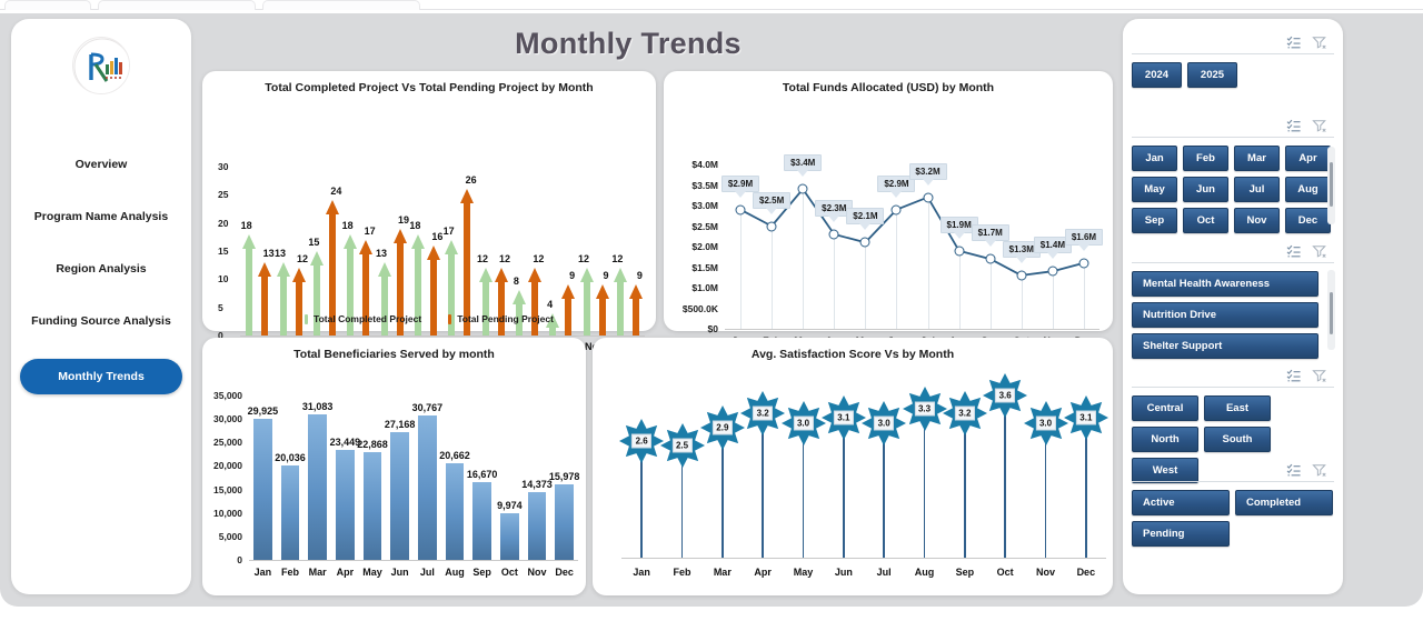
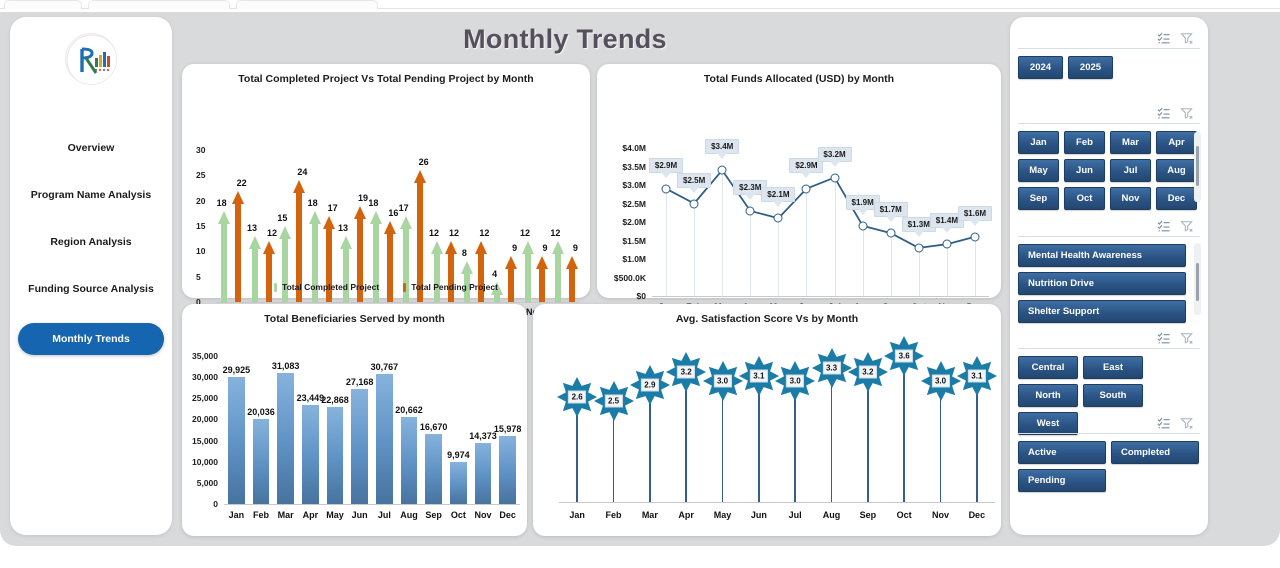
Total Completed Project Vs Total Pending Project by Month/Total Pending Project/Jan: 13 -> 22
